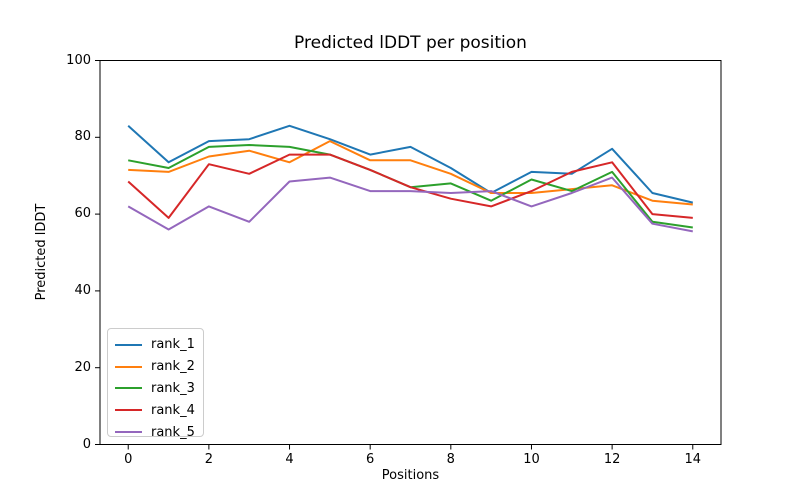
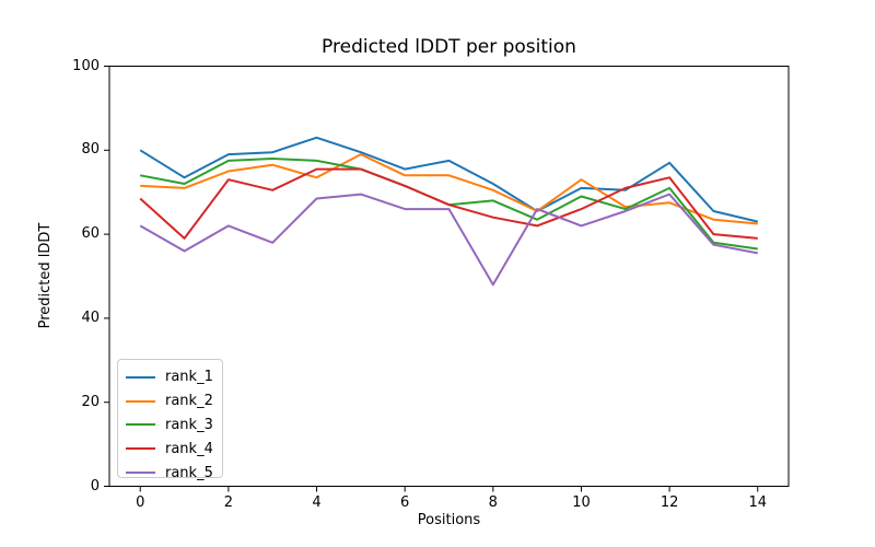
rank_1/0: 83 -> 80
rank_5/8: 66 -> 48
rank_2/10: 66 -> 73
